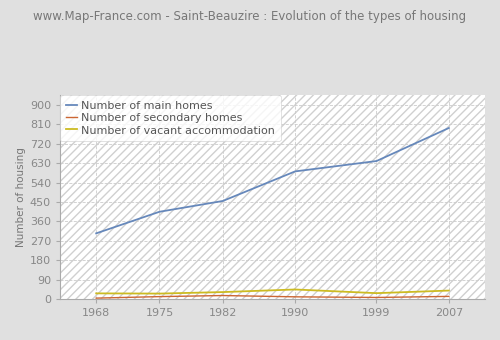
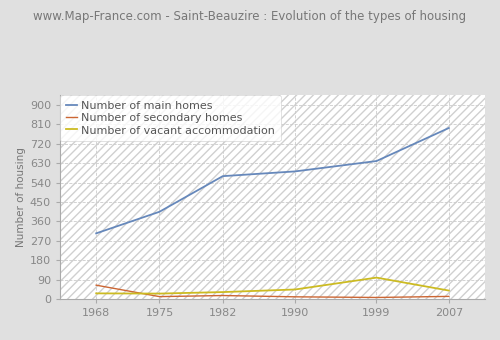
Number of secondary homes/1968: 5 -> 65
Number of main homes/1982: 455 -> 570
Number of vacant accommodation/1999: 28 -> 100
